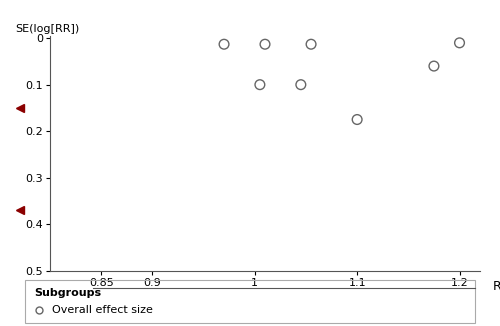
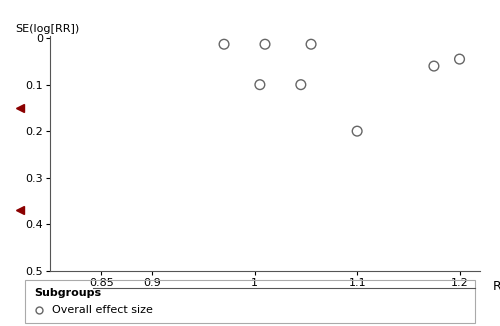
1.1: 0.175 -> 0.200
1.2: 0.010 -> 0.045
